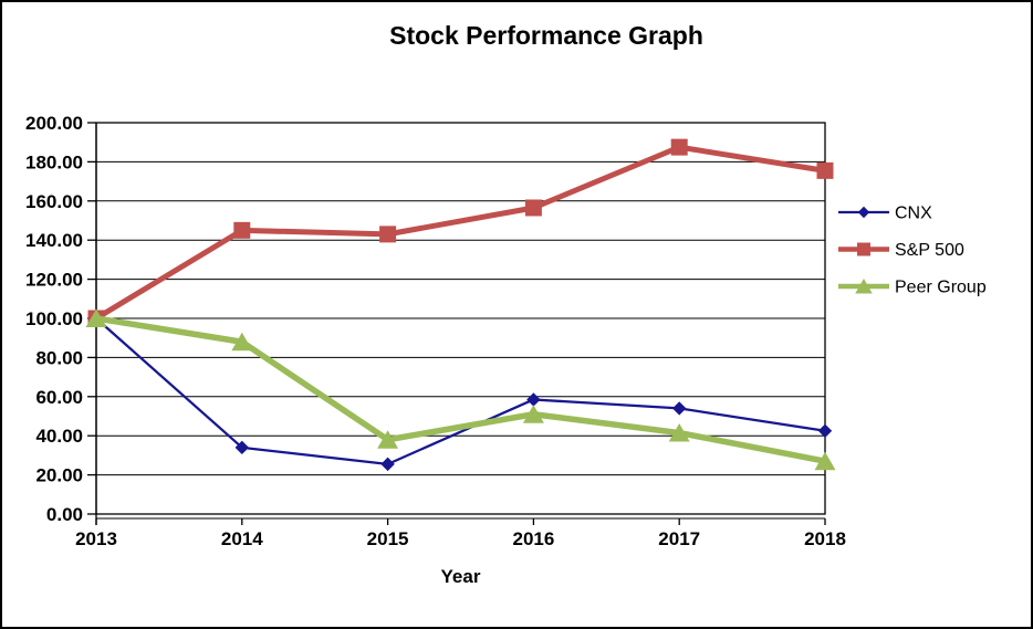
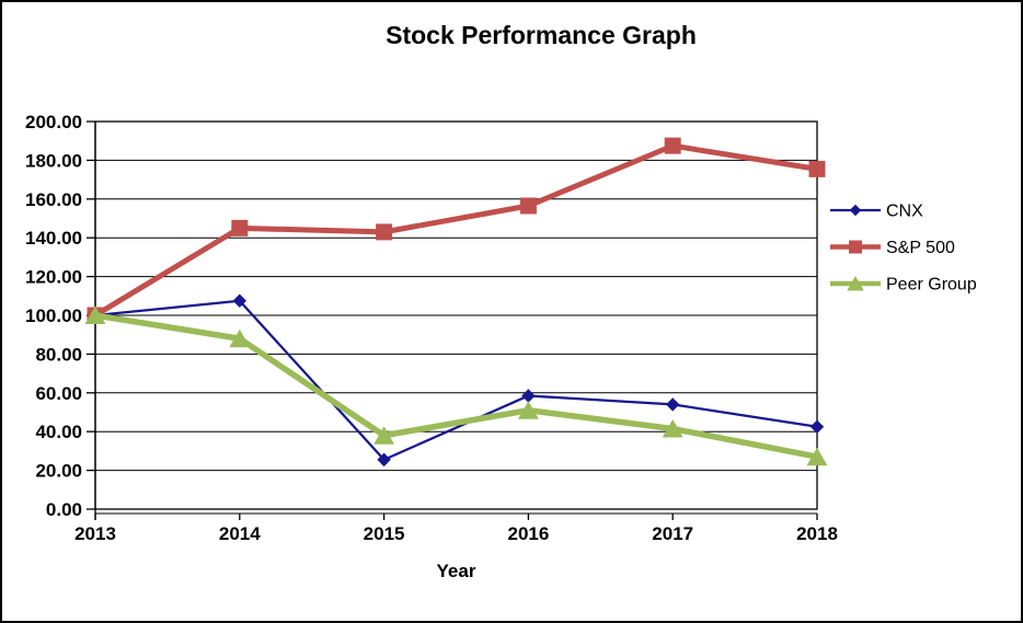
CNX/2014: 34 -> 108
